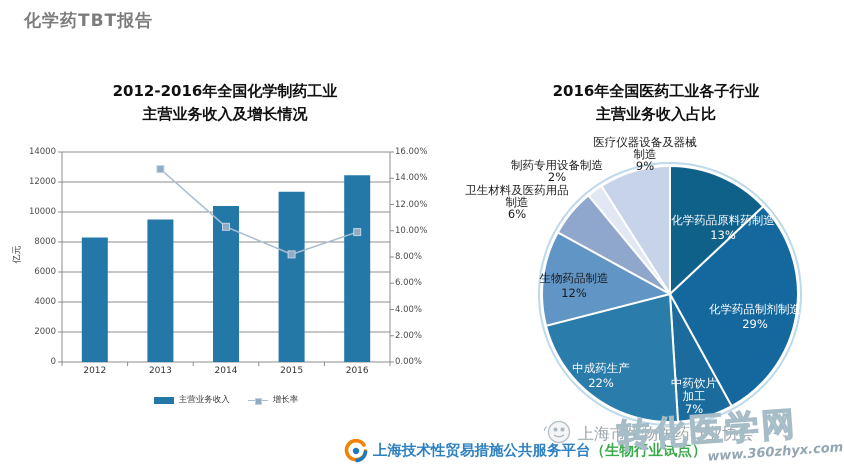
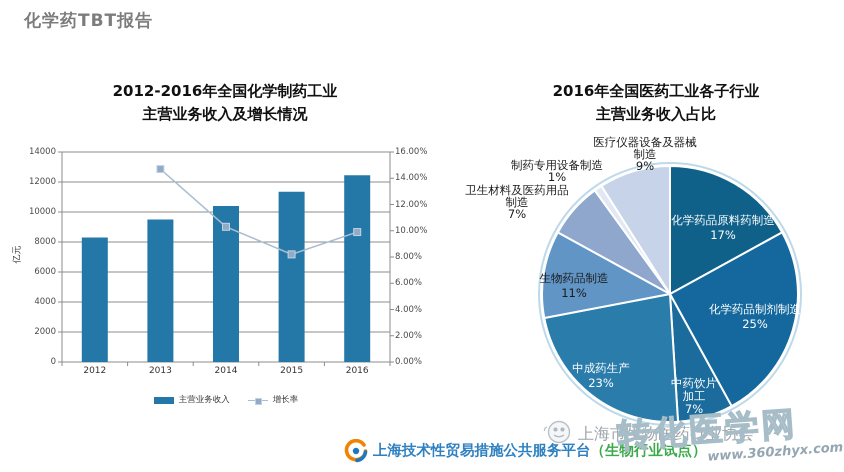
2016年全国医药工业各子行业主营业务收入占比/化学药品原料药制造: 13% -> 17%
2016年全国医药工业各子行业主营业务收入占比/化学药品制剂制造: 29% -> 25%
2016年全国医药工业各子行业主营业务收入占比/中成药生产: 22% -> 23%
2016年全国医药工业各子行业主营业务收入占比/生物药品制造: 12% -> 11%
2016年全国医药工业各子行业主营业务收入占比/卫生材料及医药用品制造: 6% -> 7%
2016年全国医药工业各子行业主营业务收入占比/制药专用设备制造: 2% -> 1%
